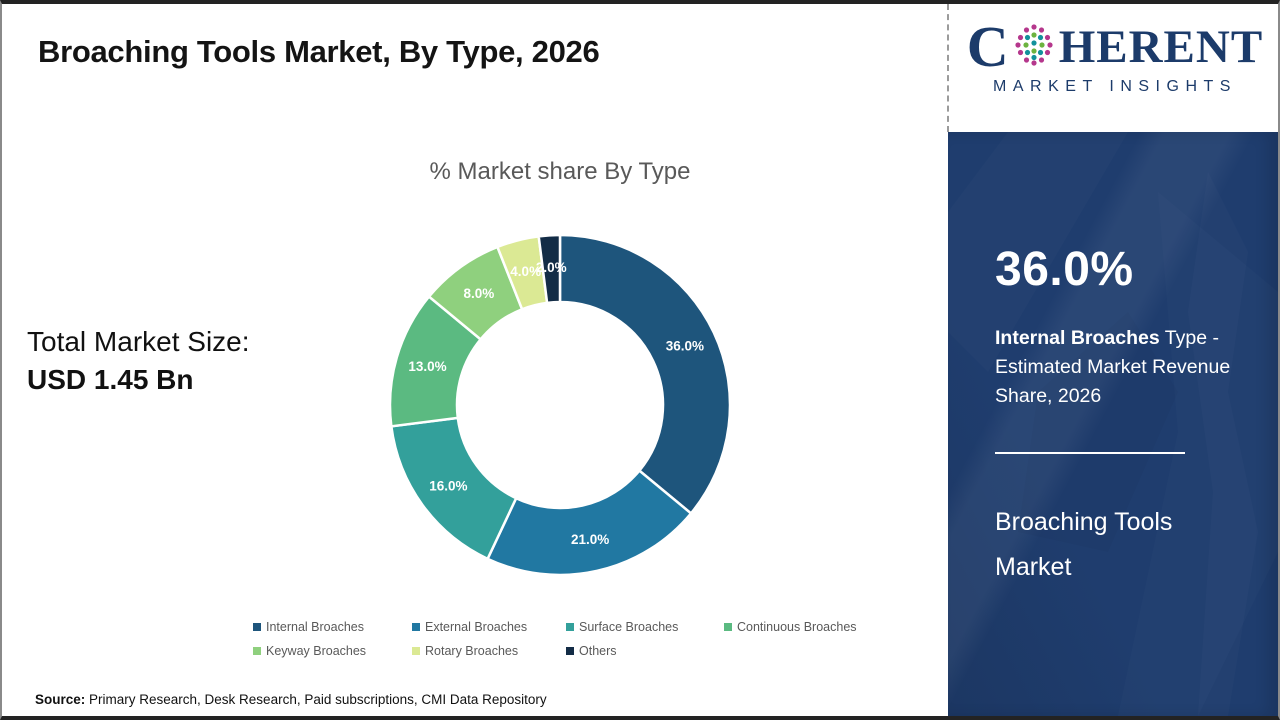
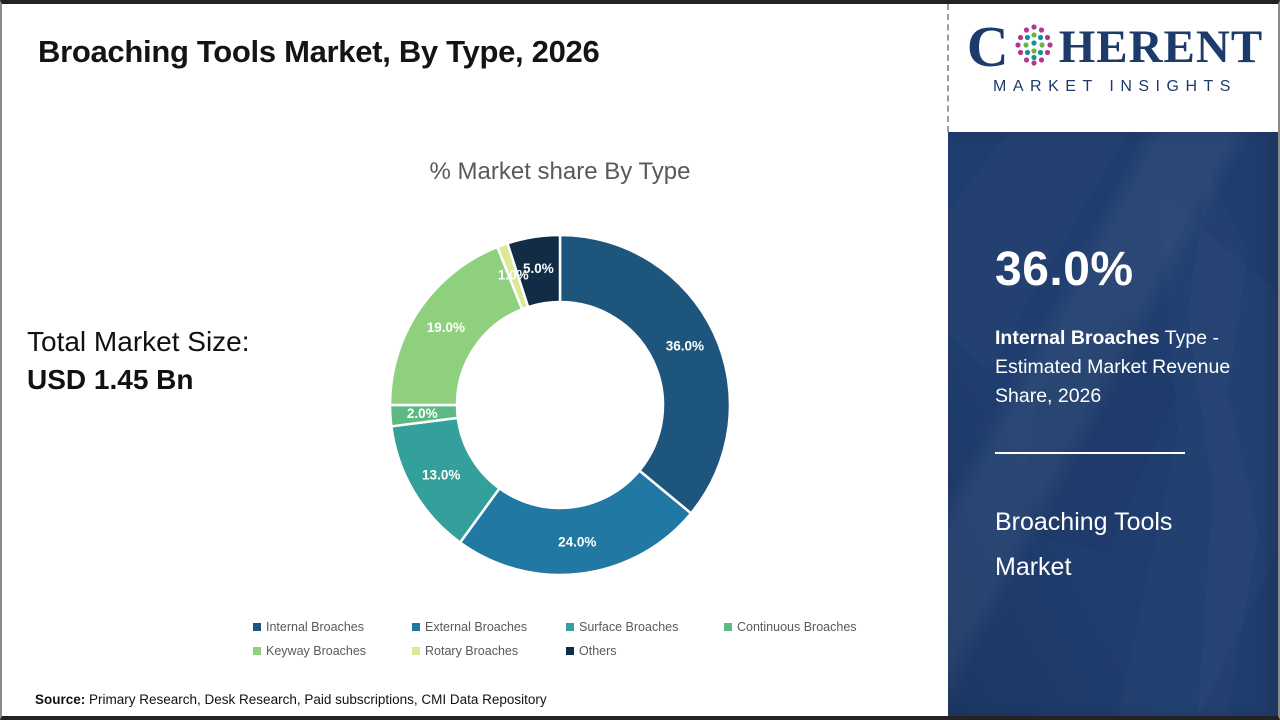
External Broaches: 21.0% -> 24.0%
Surface Broaches: 16.0% -> 13.0%
Continuous Broaches: 13.0% -> 2.0%
Keyway Broaches: 8.0% -> 19.0%
Rotary Broaches: 4.0% -> 1.0%
Others: 2.0% -> 5.0%
